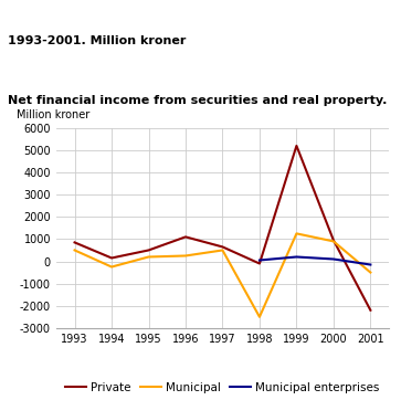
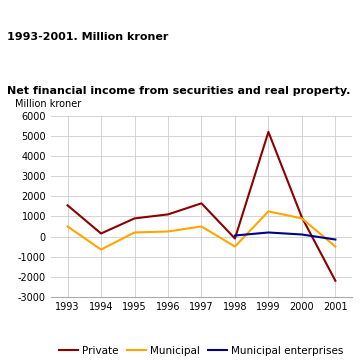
Private/1993: 850 -> 1550
Municipal/1994: -250 -> -650
Private/1995: 500 -> 900
Private/1997: 650 -> 1650
Municipal/1998: -2500 -> -500
